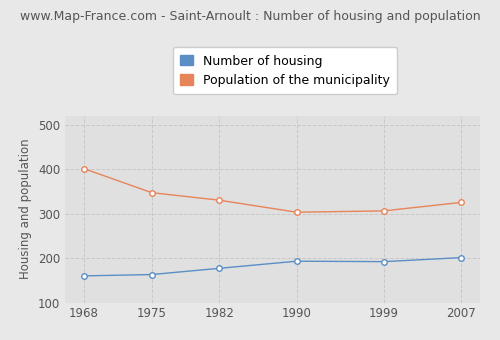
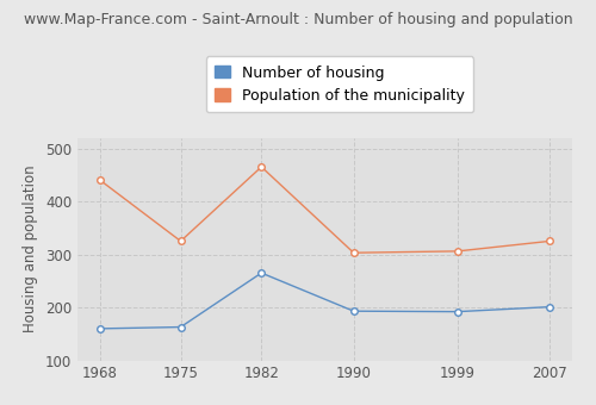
Population of the municipality/1968: 401 -> 440
Population of the municipality/1975: 347 -> 325
Number of housing/1982: 177 -> 265
Population of the municipality/1982: 330 -> 465
